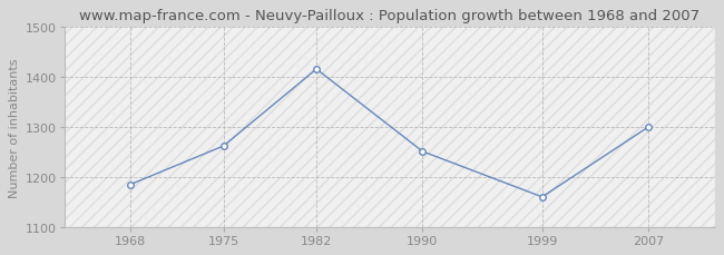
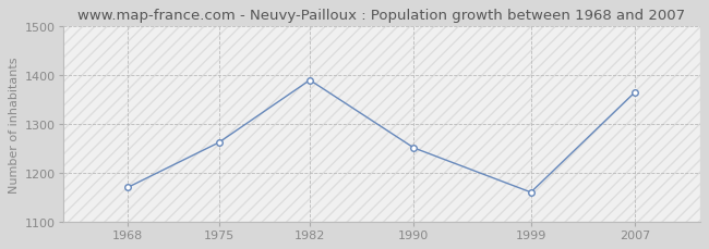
1968: 1185 -> 1170
1982: 1416 -> 1390
2007: 1300 -> 1365
